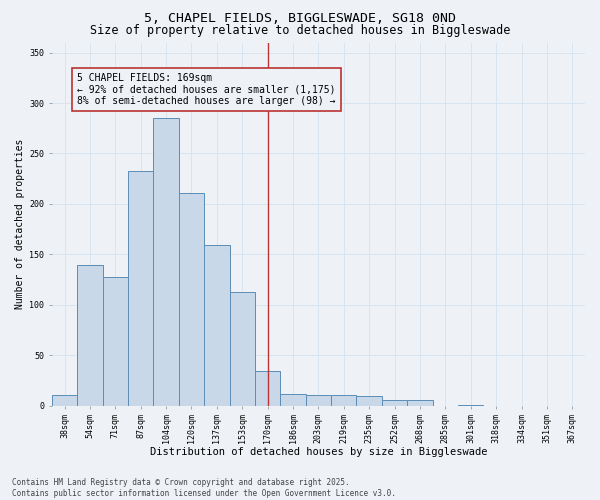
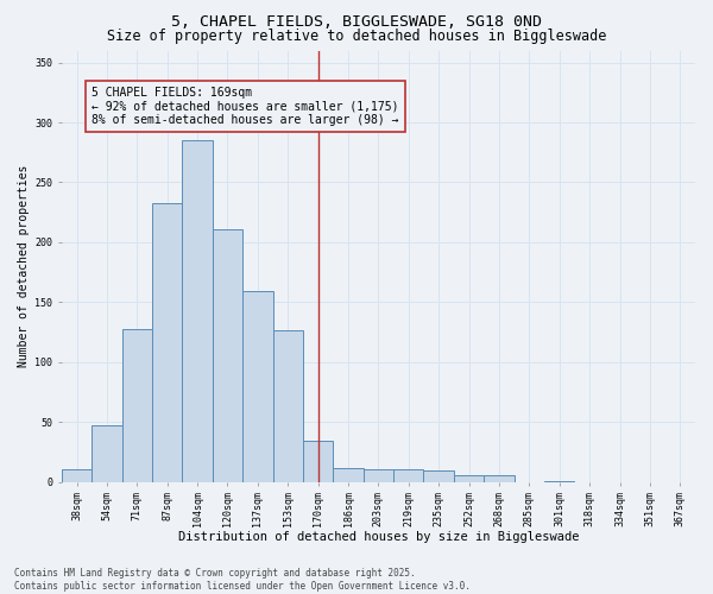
54sqm: 139 -> 47
153sqm: 113 -> 127
